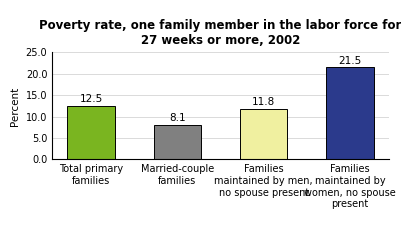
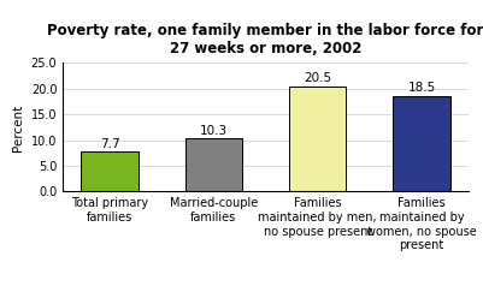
Total primary families: 12.5 -> 7.7
Married-couple families: 8.1 -> 10.3
Families maintained by men, no spouse present: 11.8 -> 20.5
Families maintained by women, no spouse present: 21.5 -> 18.5
